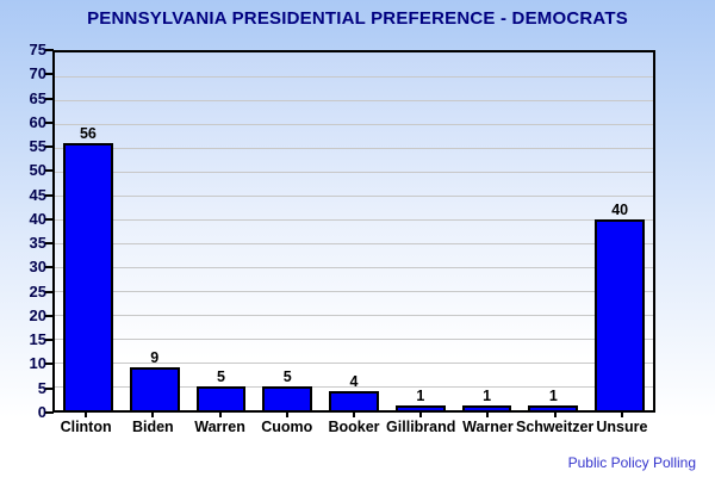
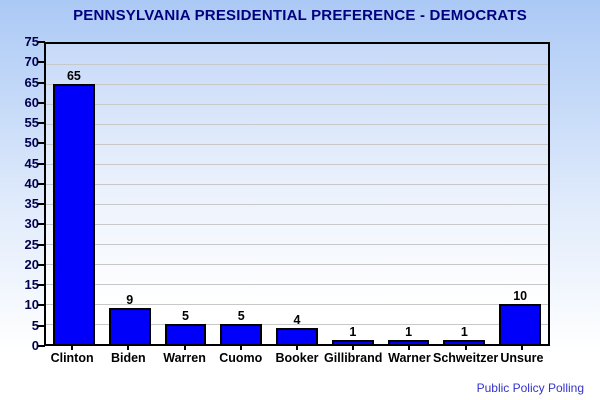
Clinton: 56 -> 65
Unsure: 40 -> 10
